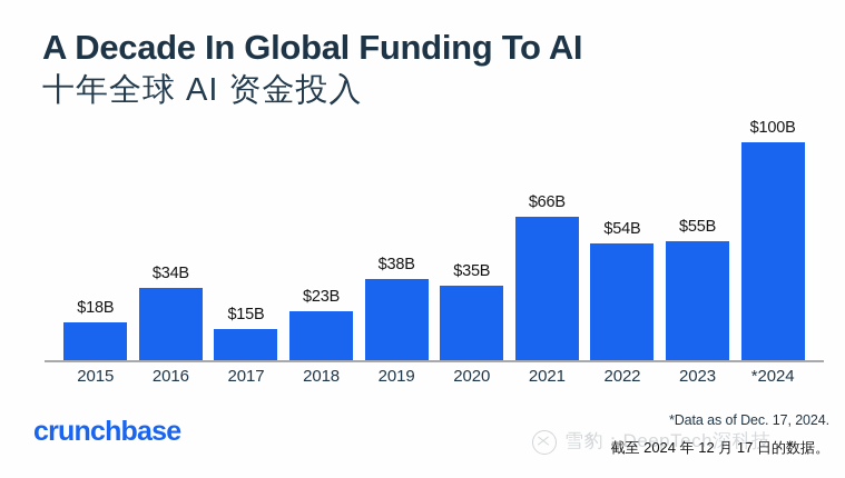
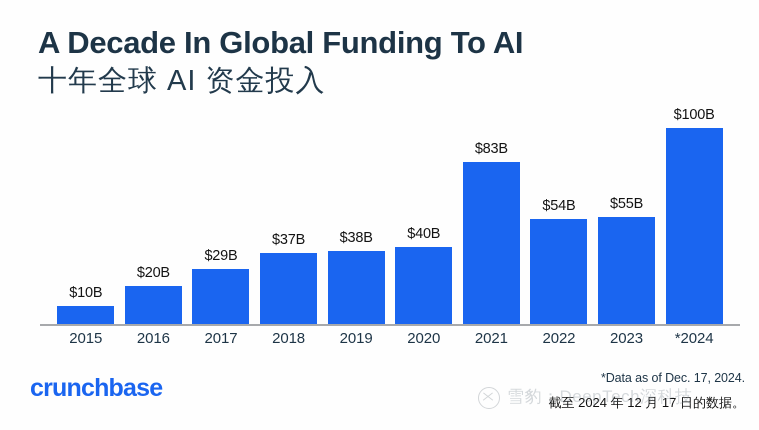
2015: $18B -> $10B
2016: $34B -> $20B
2017: $15B -> $29B
2018: $23B -> $37B
2020: $35B -> $40B
2021: $66B -> $83B
